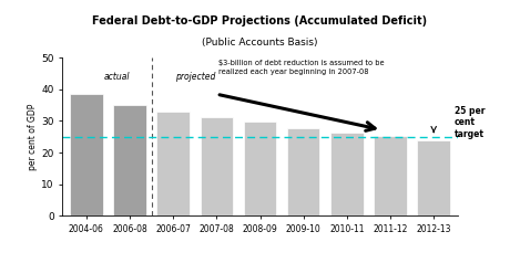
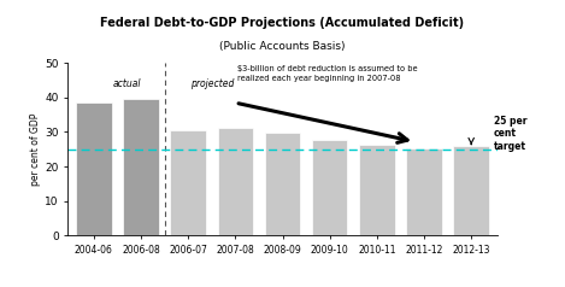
2006-08: 35.1 -> 39.5
2006-07: 32.9 -> 30.5
2012-13: 24.0 -> 26.0
